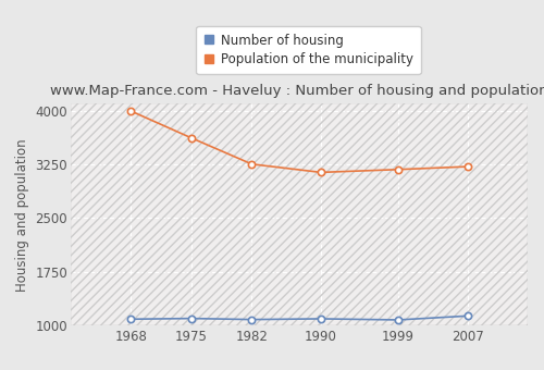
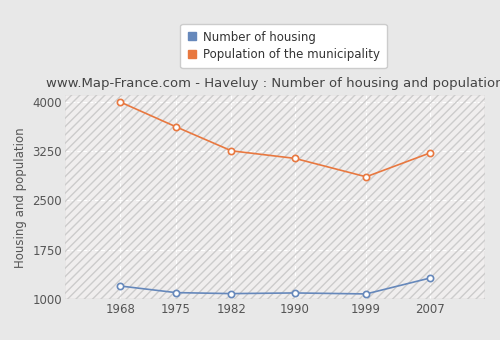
Number of housing/1968: 1090 -> 1200
Population of the municipality/1999: 3180 -> 2860
Number of housing/2007: 1140 -> 1320
